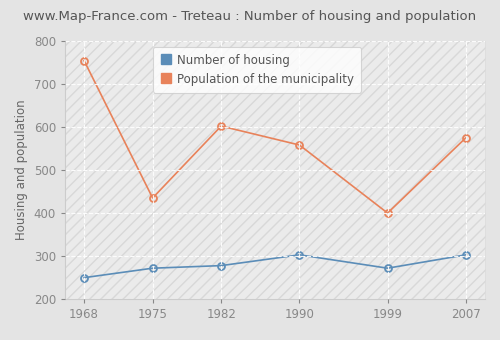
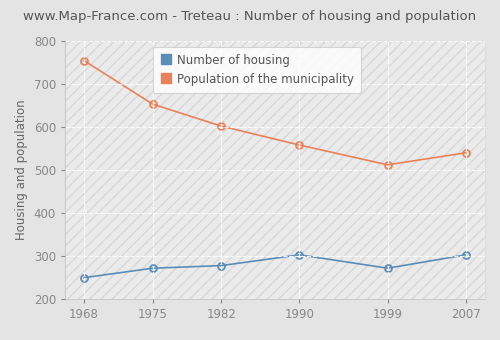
Population of the municipality/1975: 435 -> 653
Population of the municipality/1999: 400 -> 512
Population of the municipality/2007: 575 -> 540
